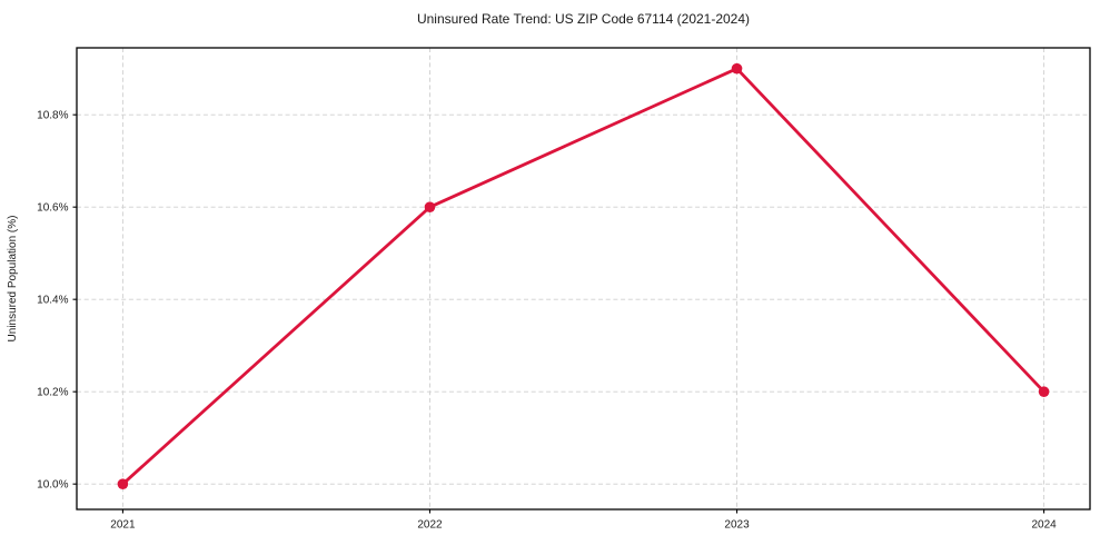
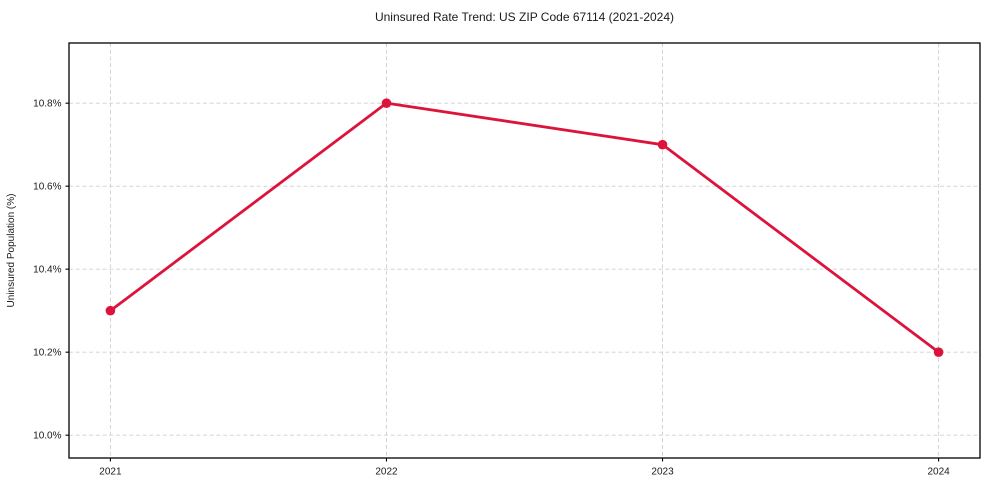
2021: 10.0% -> 10.3%
2022: 10.6% -> 10.8%
2023: 10.9% -> 10.7%
